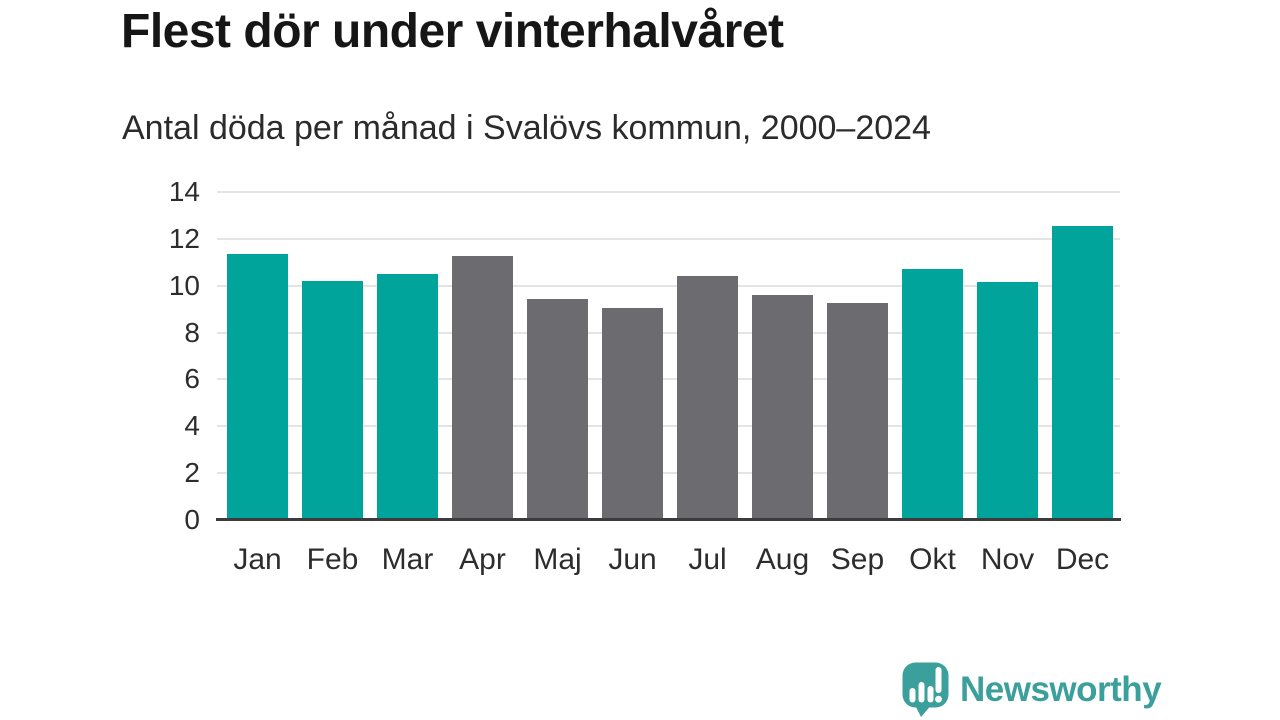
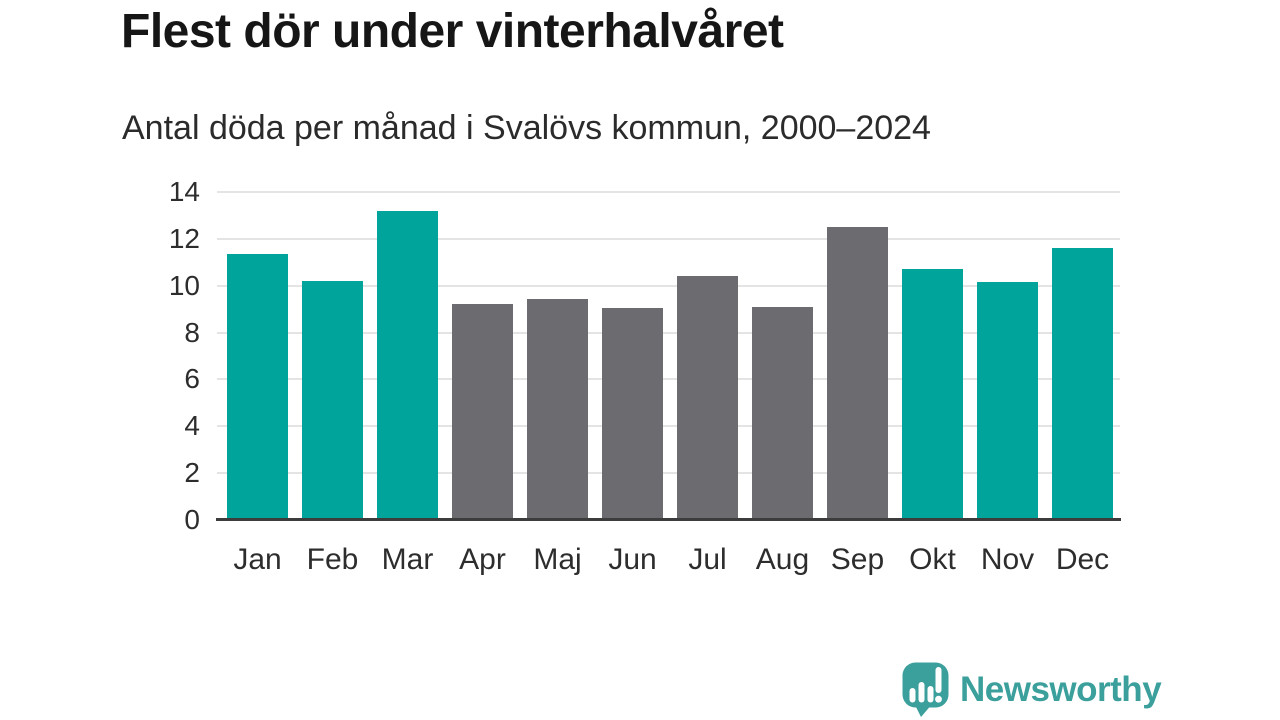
Mar: 10.5 -> 13.2
Apr: 11.2 -> 9.2
Aug: 9.6 -> 9.1
Sep: 9.2 -> 12.5
Dec: 12.6 -> 11.6
